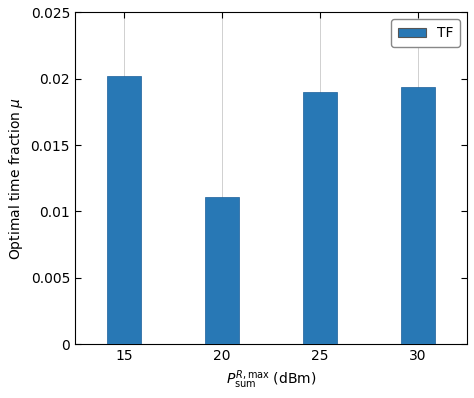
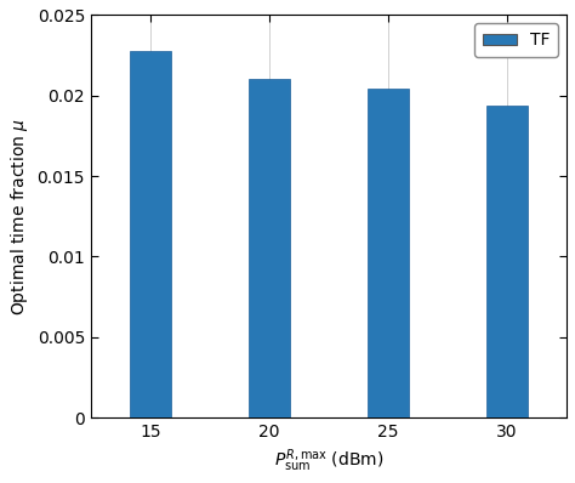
15: 0.0202 -> 0.0228
20: 0.0111 -> 0.0210
25: 0.0190 -> 0.0204
